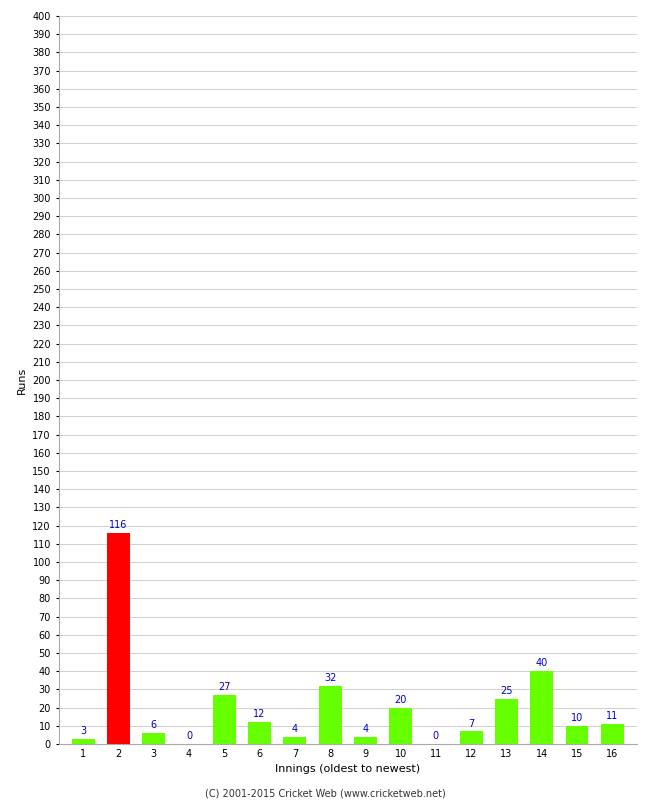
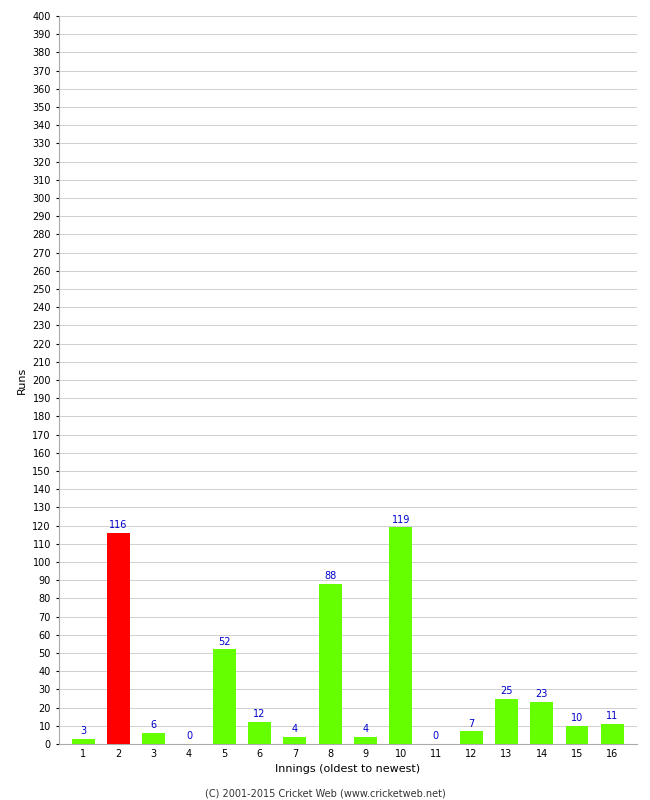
5: 27 -> 52
8: 32 -> 88
10: 20 -> 119
14: 40 -> 23
